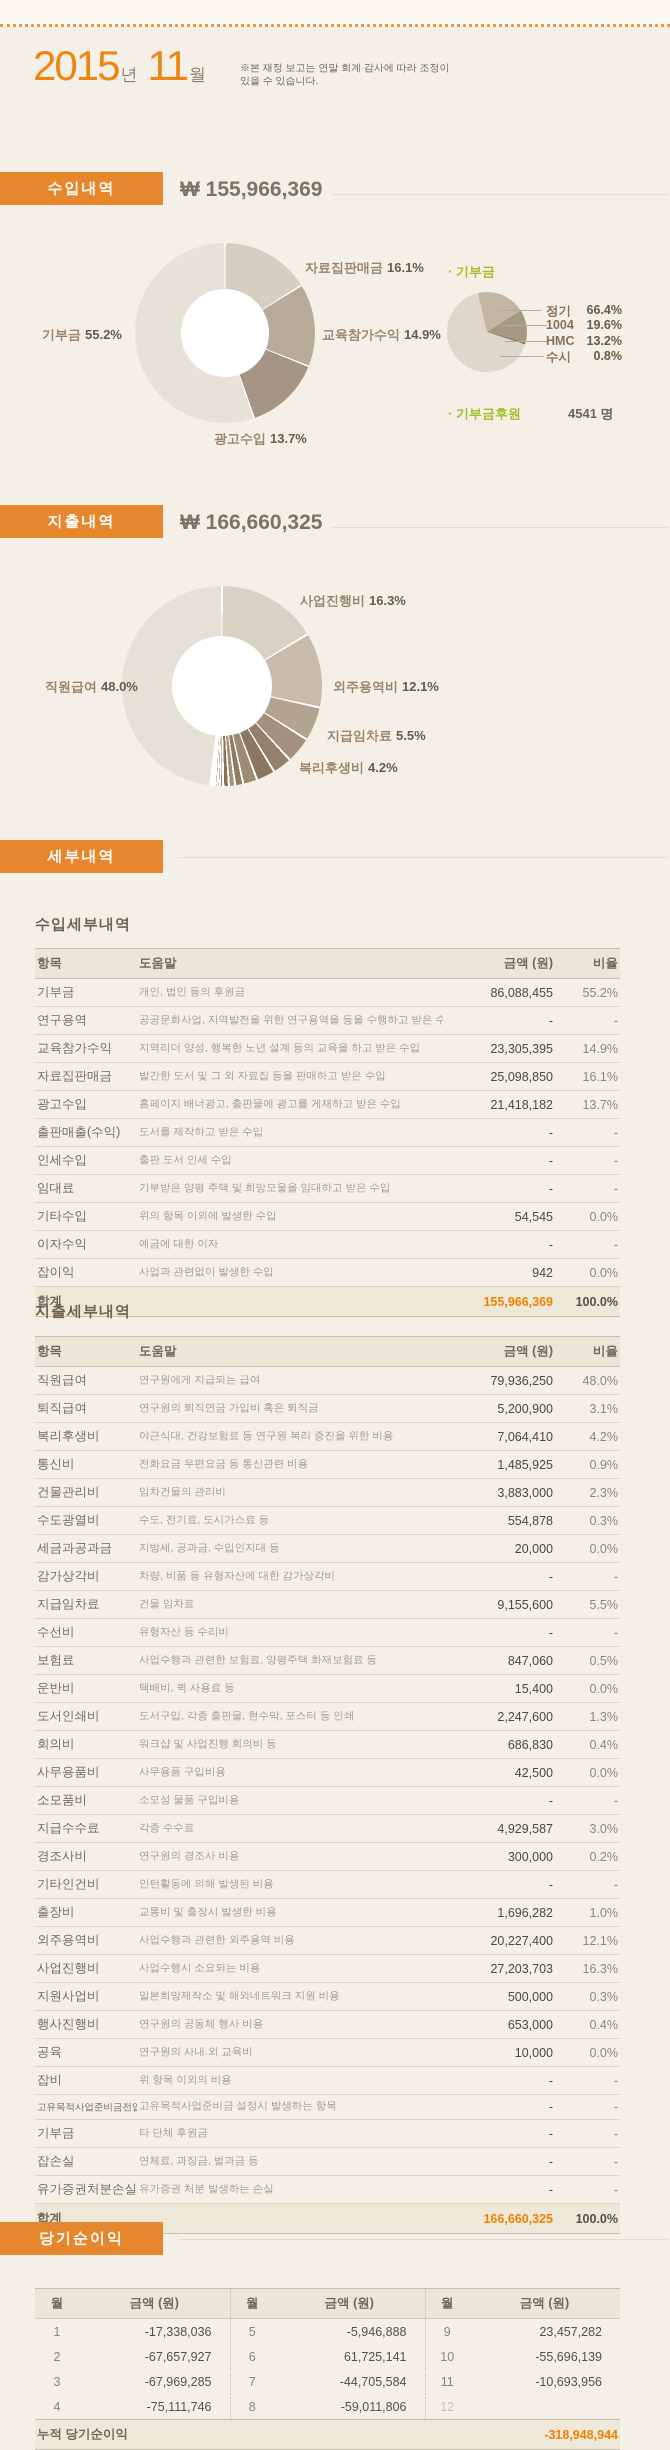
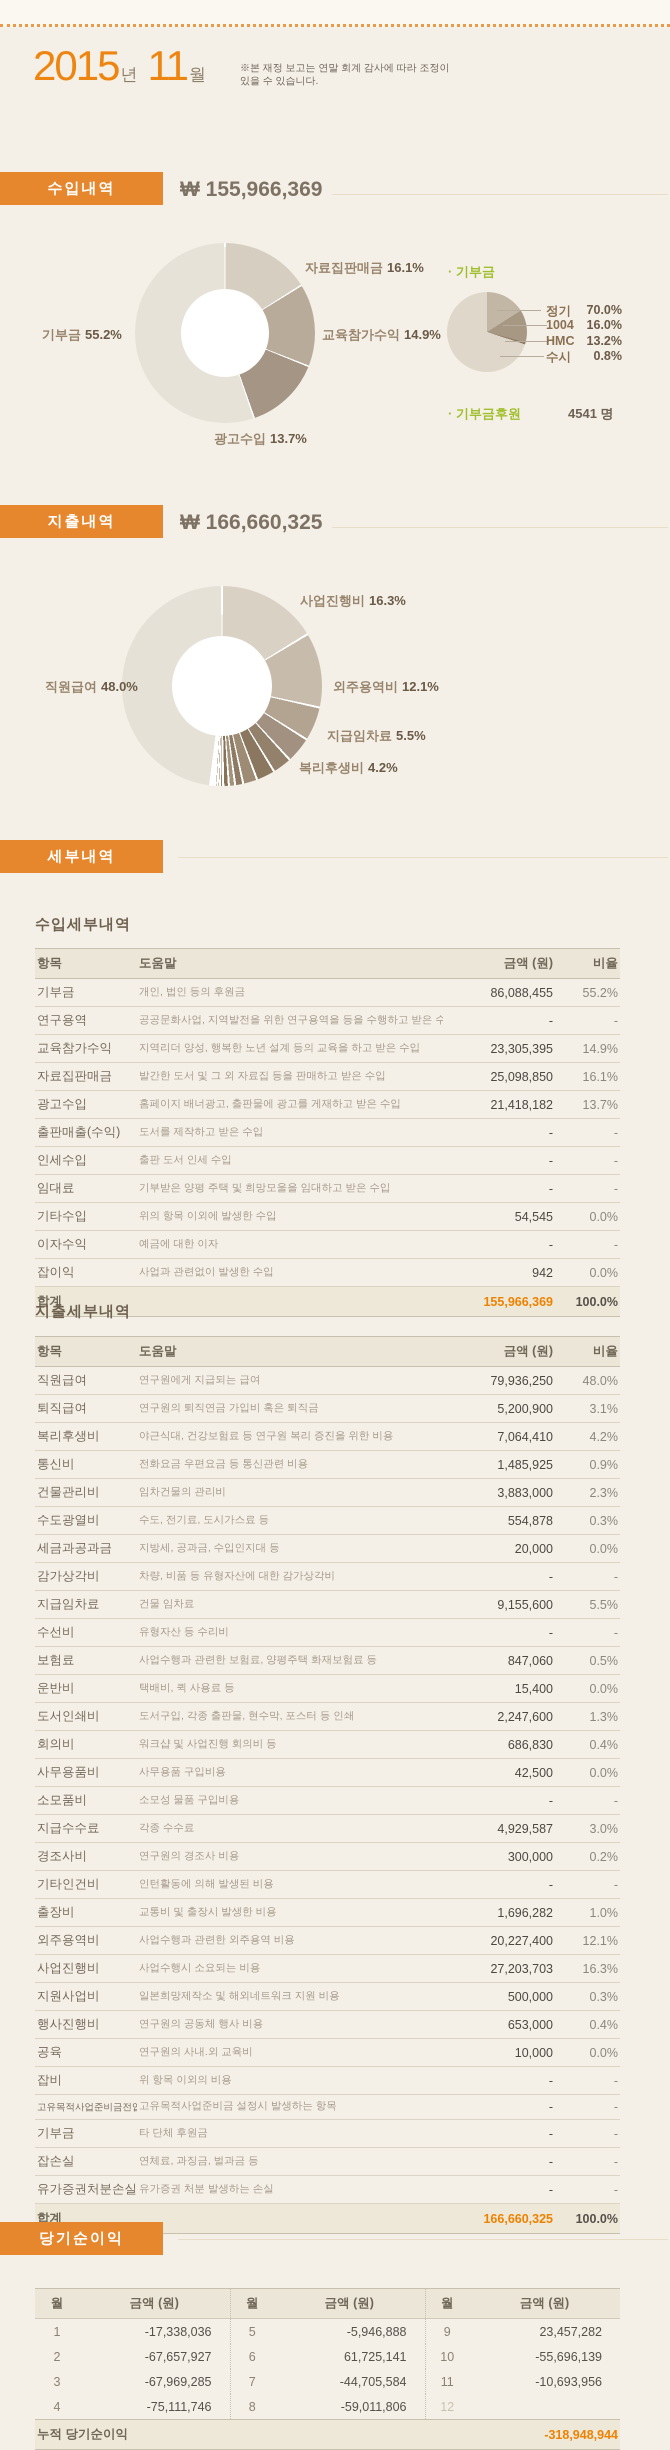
기부금/정기: 66.4% -> 70.0%
기부금/1004: 19.6% -> 16.0%
